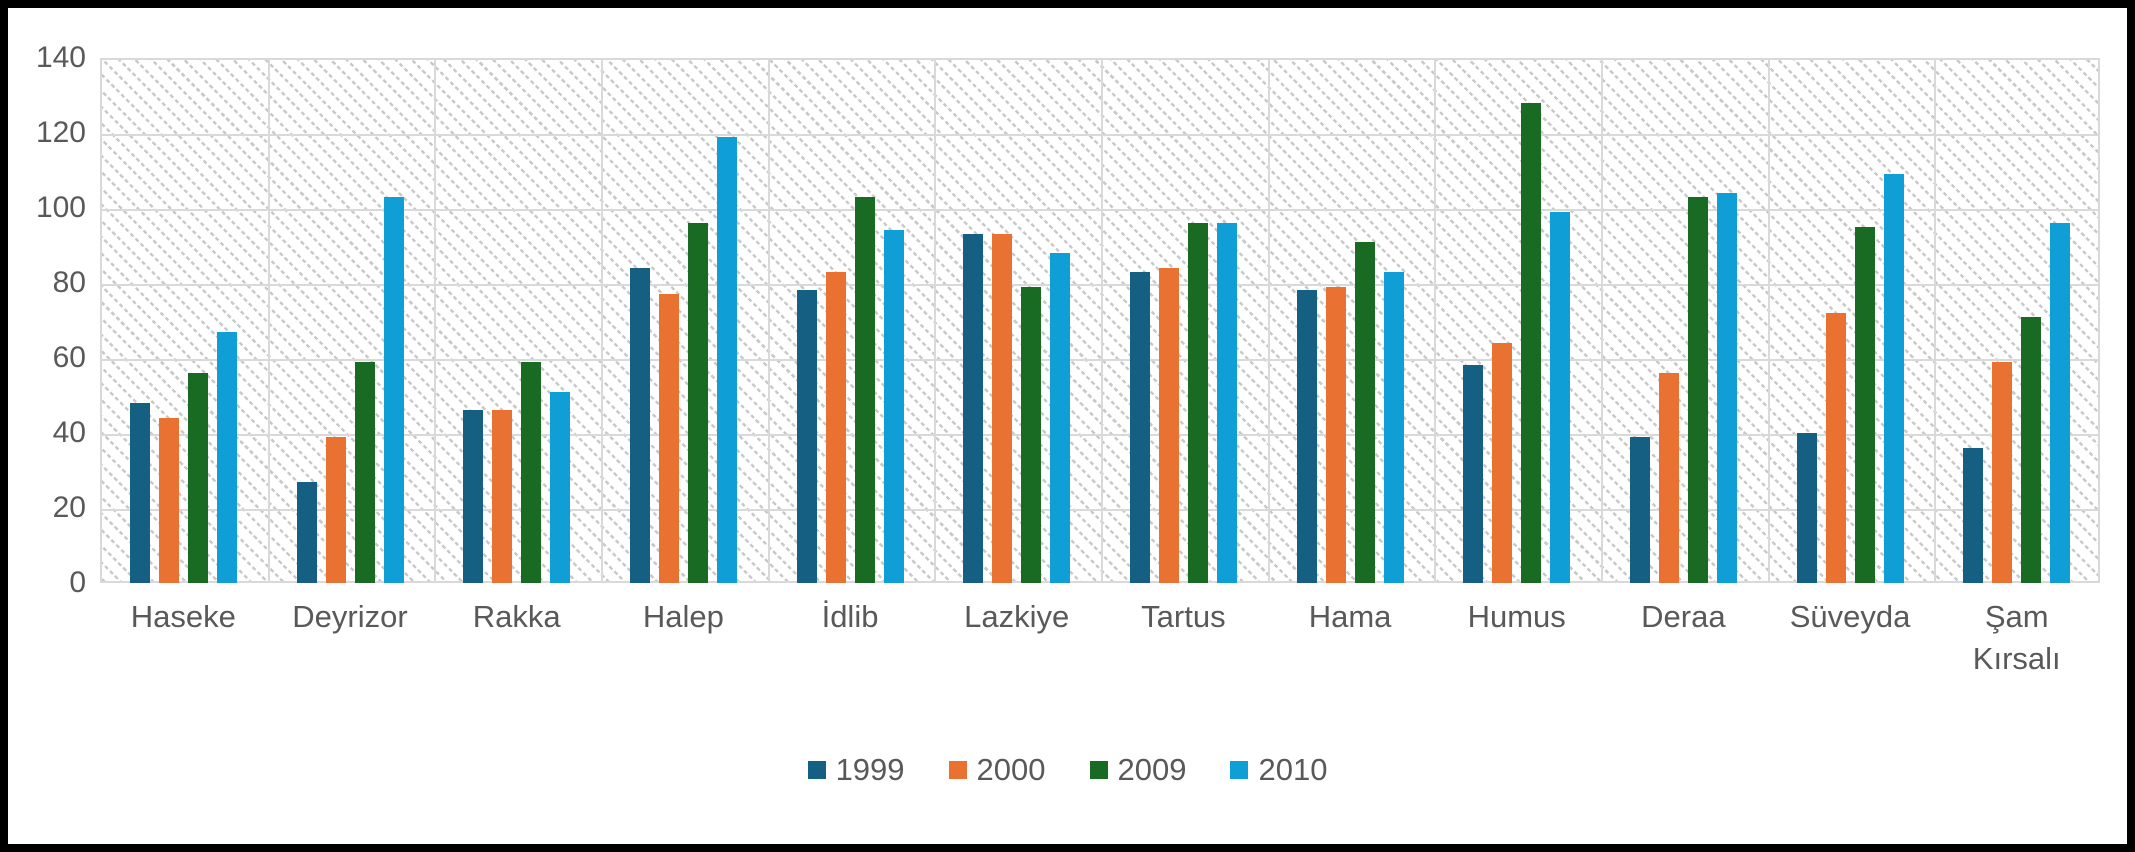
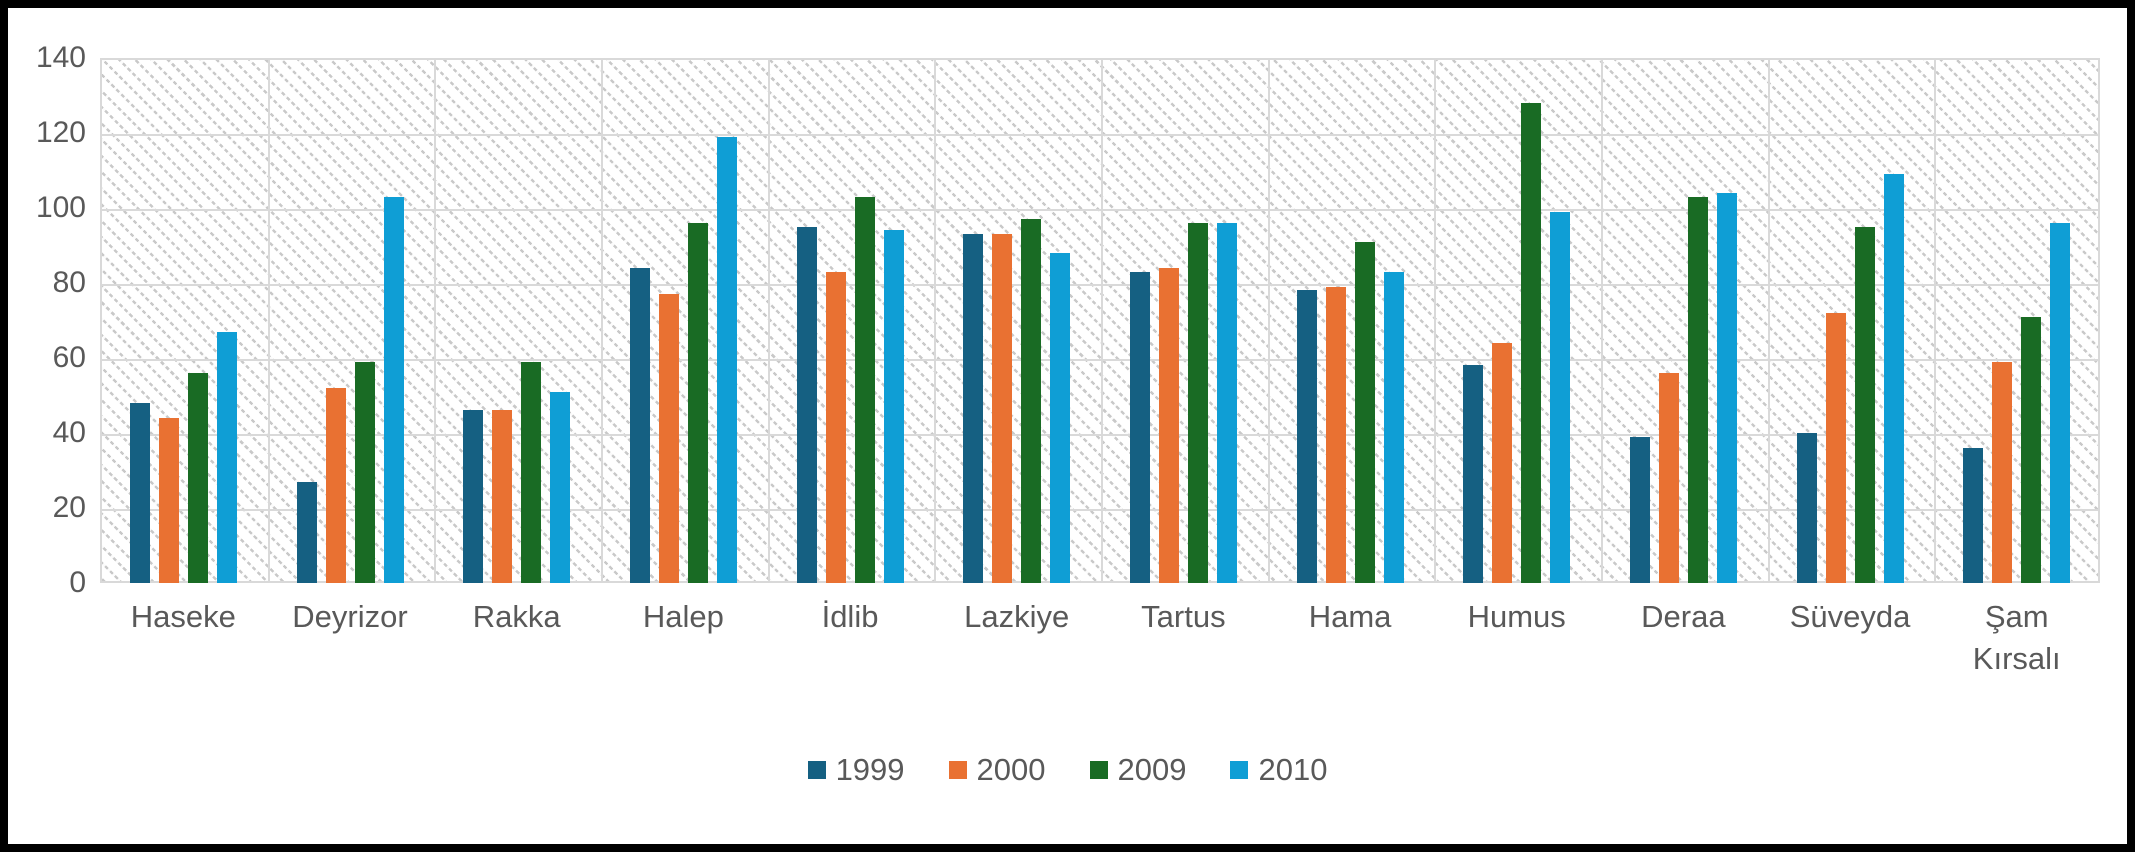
2000/Deyrizor: 39 -> 52
1999/İdlib: 78 -> 95
2009/Lazkiye: 79 -> 97
